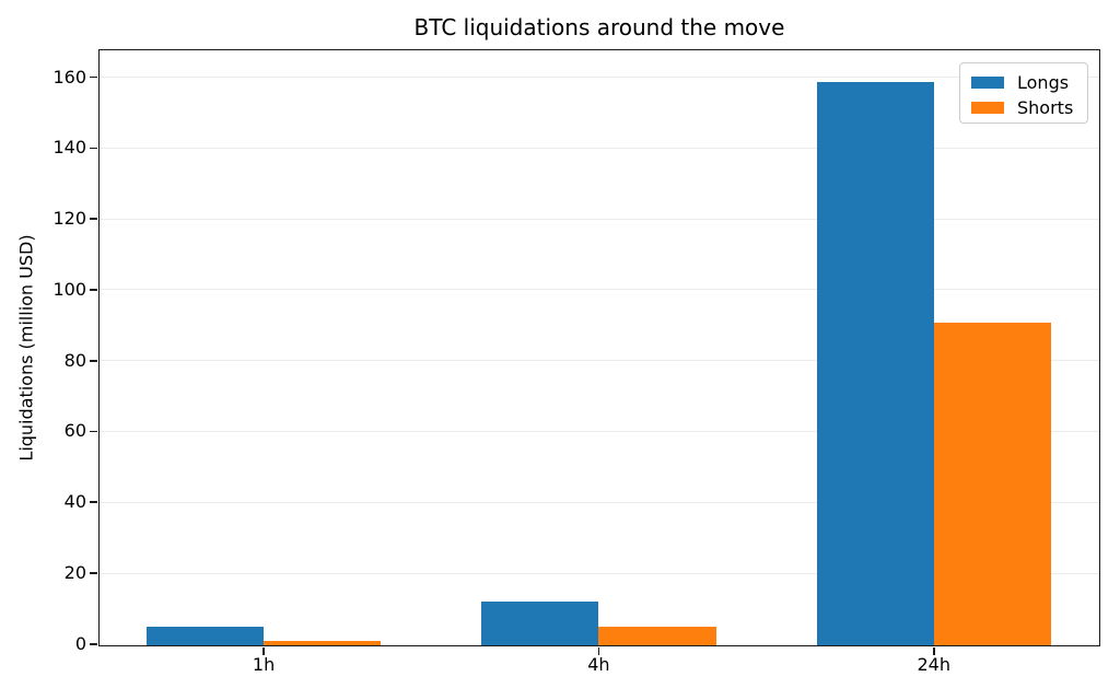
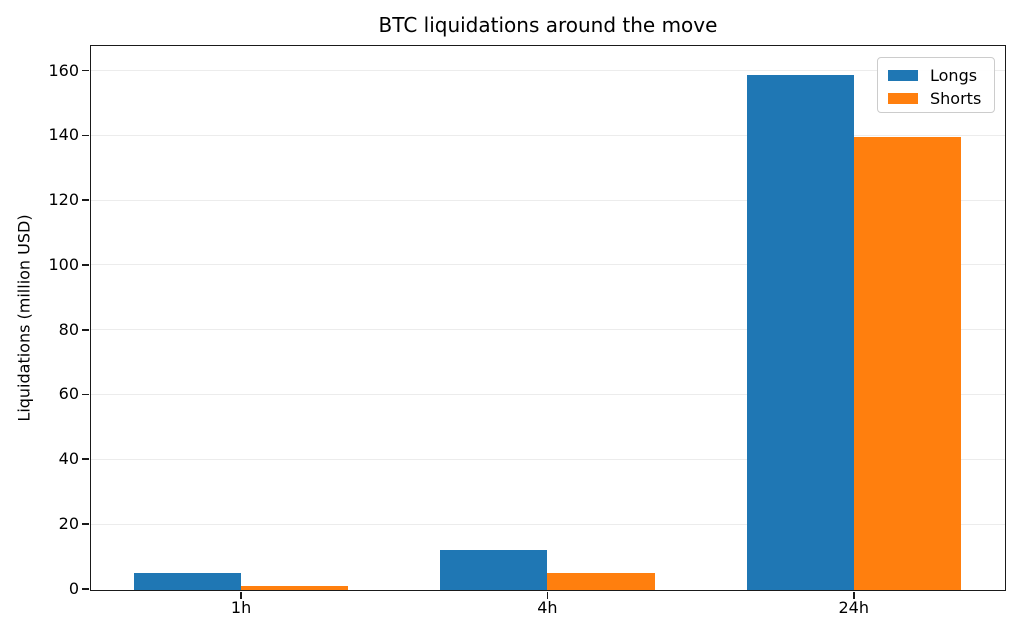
Shorts/24h: 91 -> 140
